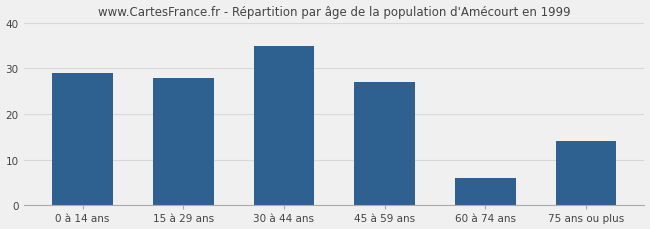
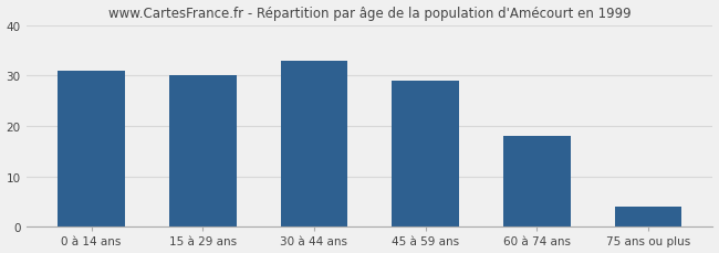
0 à 14 ans: 29 -> 31
15 à 29 ans: 28 -> 30
30 à 44 ans: 35 -> 33
45 à 59 ans: 27 -> 29
60 à 74 ans: 6 -> 18
75 ans ou plus: 14 -> 4
